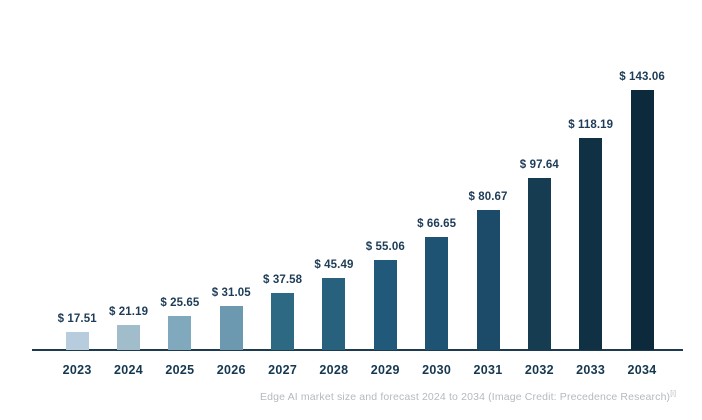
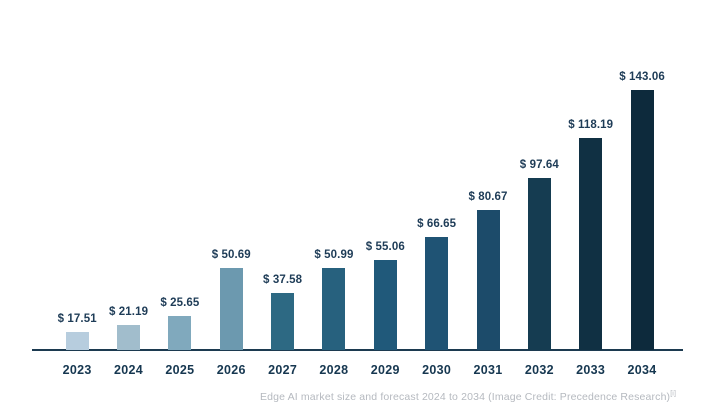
2026: 31.05 -> 50.69
2028: 45.49 -> 50.99
